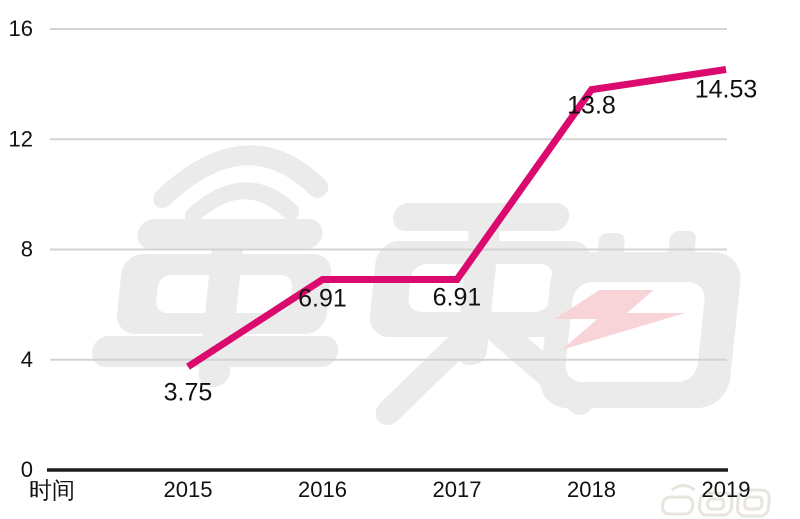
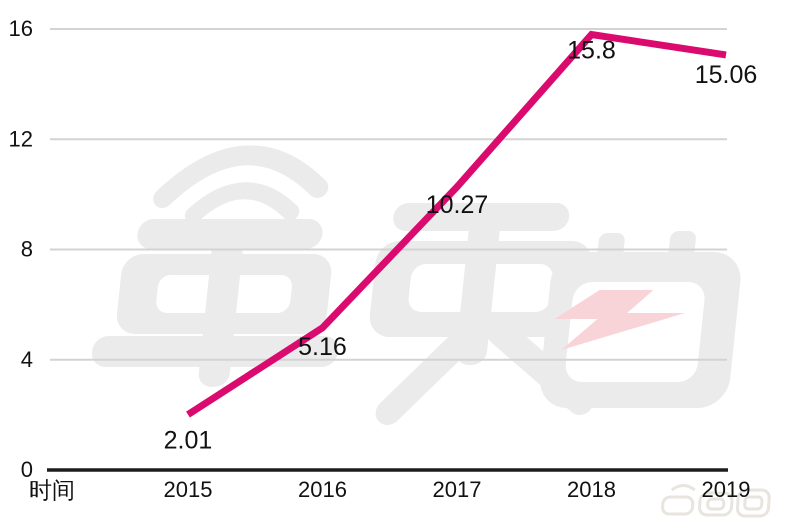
2015: 3.75 -> 2.01
2016: 6.91 -> 5.16
2017: 6.91 -> 10.27
2018: 13.8 -> 15.8
2019: 14.53 -> 15.06
